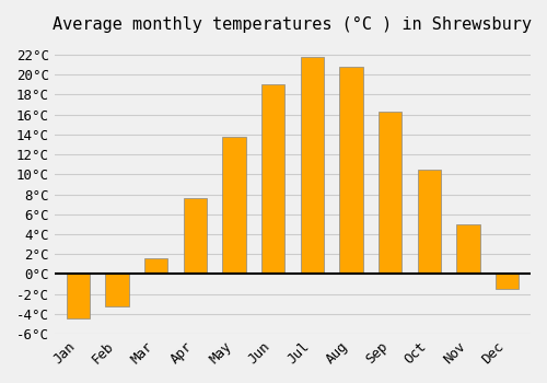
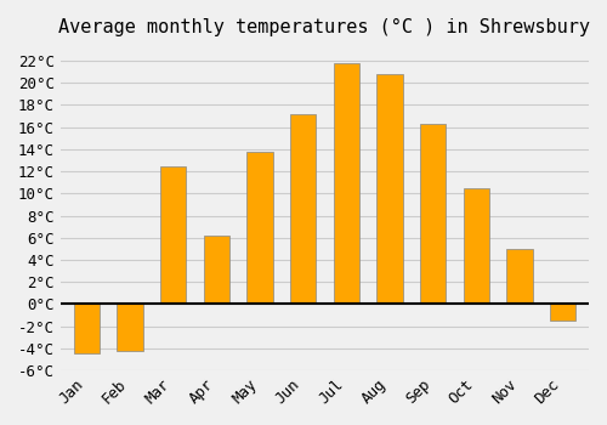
Feb: -3.2°C -> -4.2°C
Mar: 1.6°C -> 12.4°C
Apr: 7.6°C -> 6.2°C
Jun: 19.0°C -> 17.2°C
